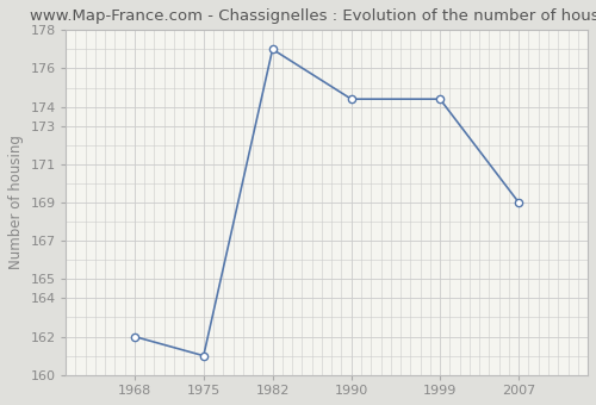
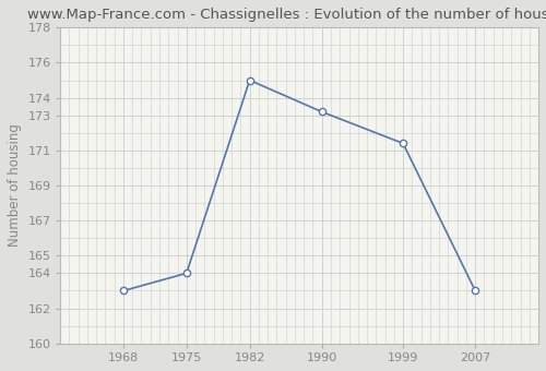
1968: 162.0 -> 163.0
1975: 161.0 -> 164.0
1982: 177.0 -> 175.0
1990: 174.4 -> 173.2
1999: 174.4 -> 171.4
2007: 169.0 -> 163.0
